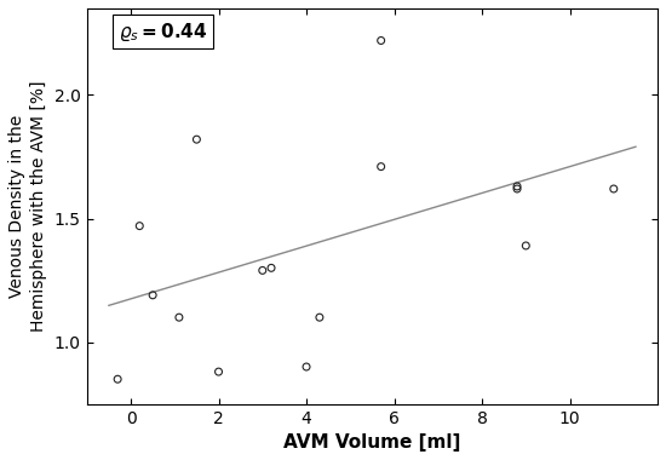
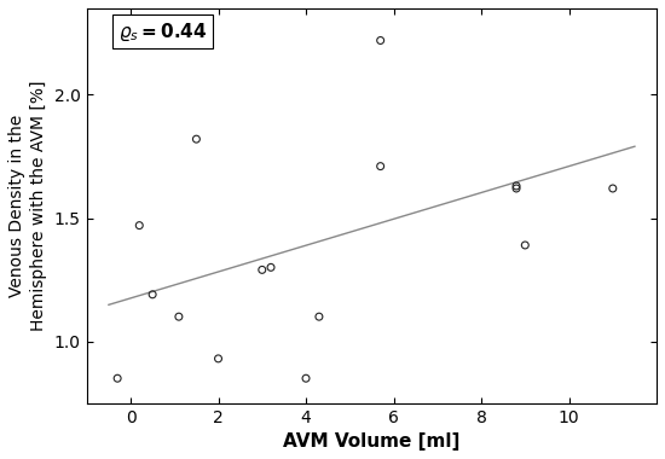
2: 0.88 -> 0.93
4: 0.90 -> 0.85
